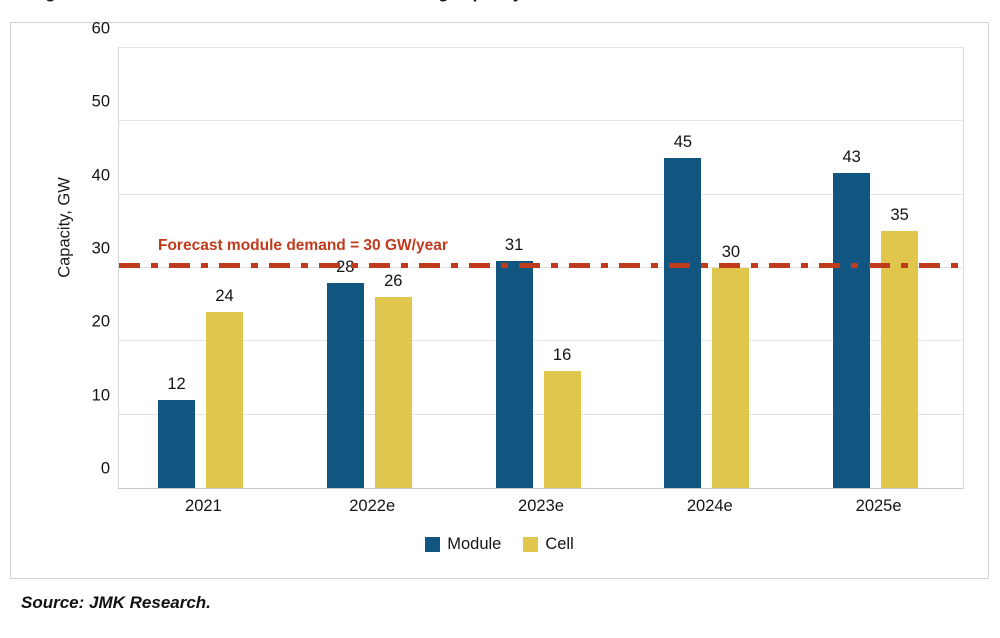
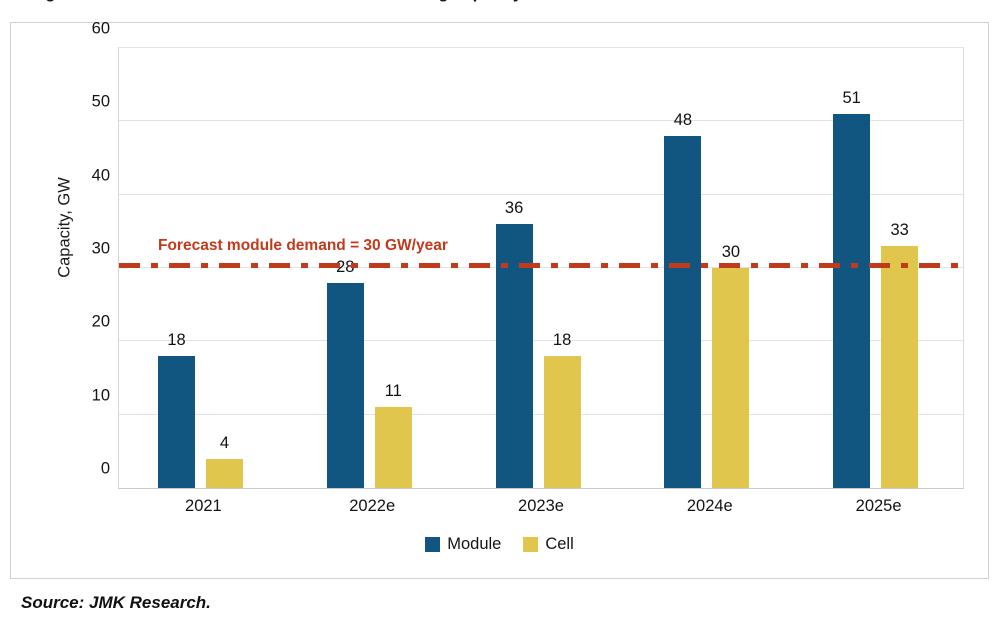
Module/2021: 12 -> 18
Cell/2021: 24 -> 4
Cell/2022e: 26 -> 11
Module/2023e: 31 -> 36
Cell/2023e: 16 -> 18
Module/2024e: 45 -> 48
Module/2025e: 43 -> 51
Cell/2025e: 35 -> 33
